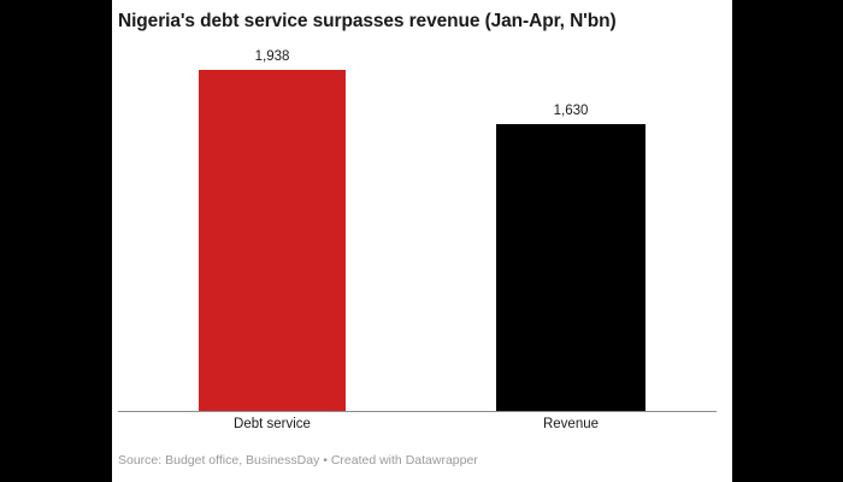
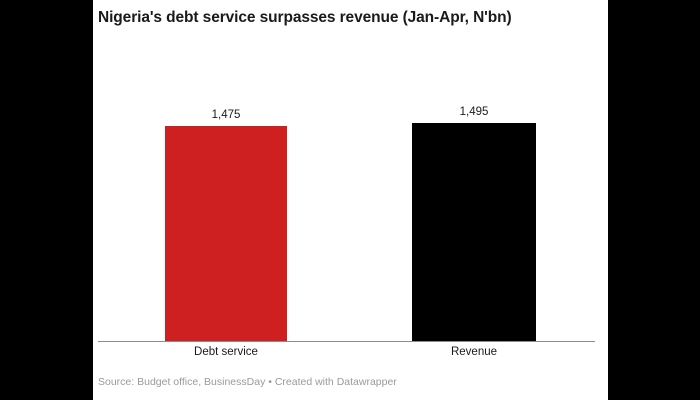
Debt service: 1,938 -> 1,475
Revenue: 1,630 -> 1,495
